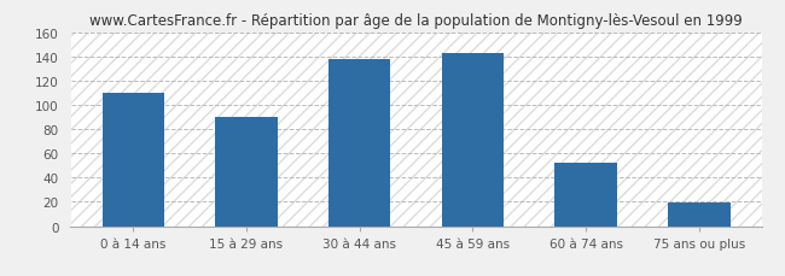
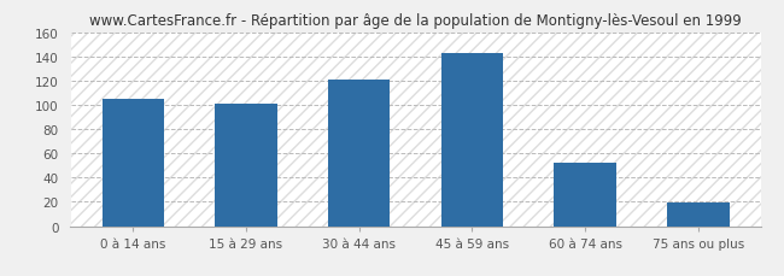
0 à 14 ans: 110 -> 105
15 à 29 ans: 90 -> 101
30 à 44 ans: 138 -> 121
